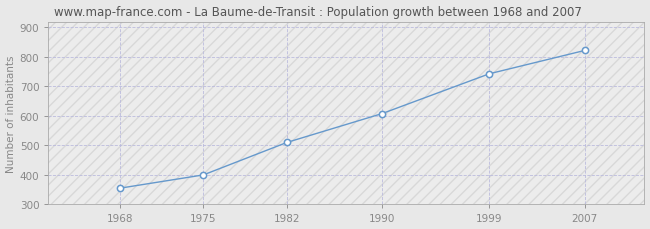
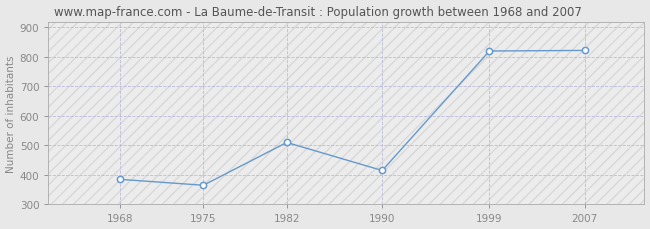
1968: 355 -> 385
1975: 400 -> 365
1990: 608 -> 415
1999: 743 -> 820
